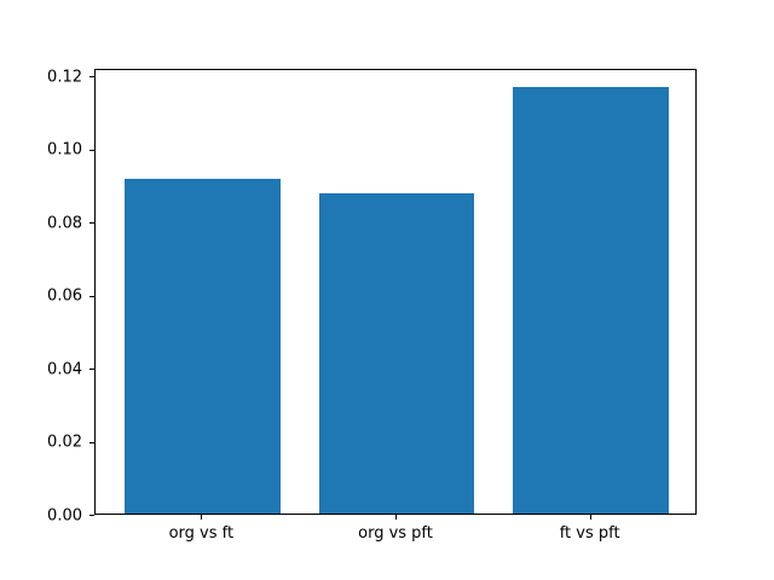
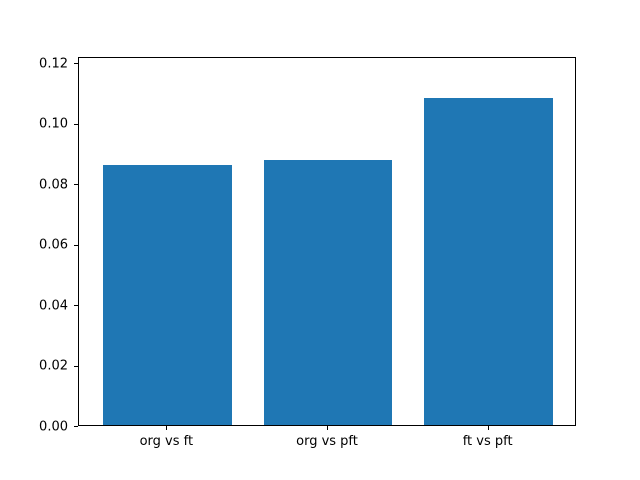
org vs ft: 0.092 -> 0.086
ft vs pft: 0.117 -> 0.108
